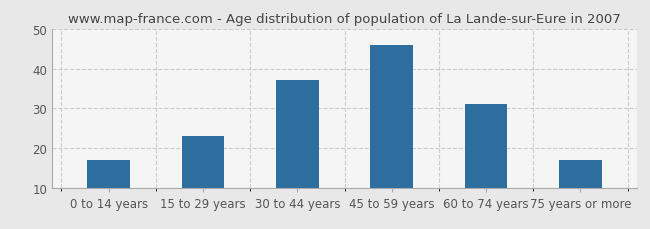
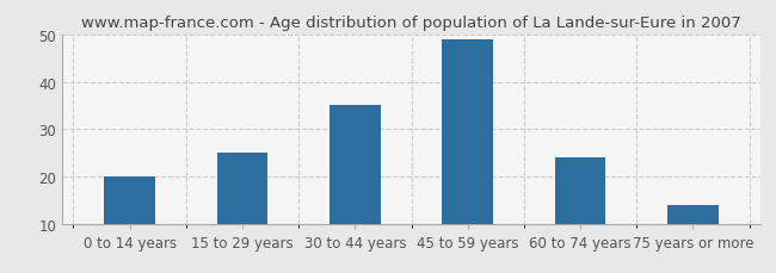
0 to 14 years: 17 -> 20
15 to 29 years: 23 -> 25
30 to 44 years: 37 -> 35
45 to 59 years: 46 -> 49
60 to 74 years: 31 -> 24
75 years or more: 17 -> 14
